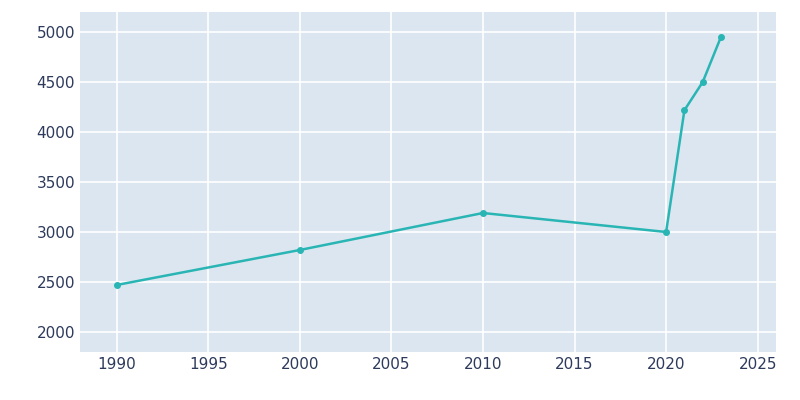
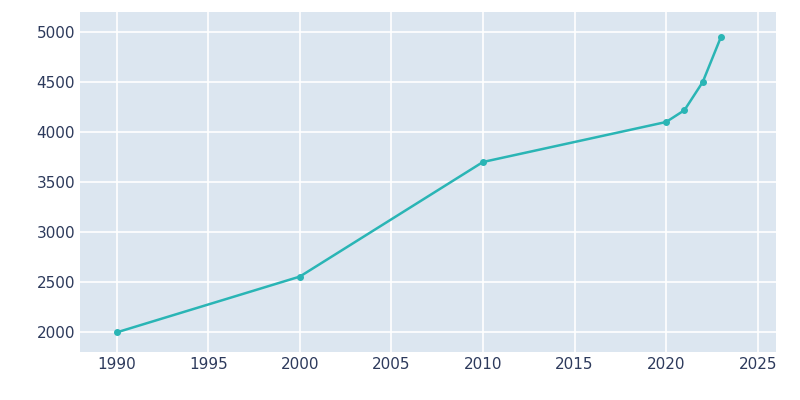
1990: 2470 -> 2000
2000: 2820 -> 2550
2010: 3190 -> 3700
2020: 3000 -> 4100
